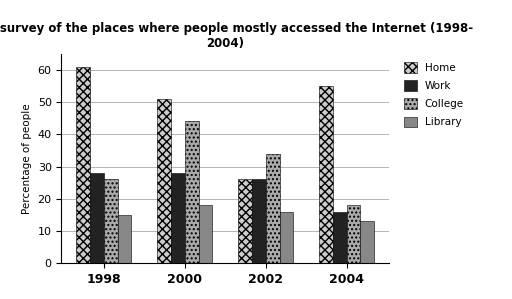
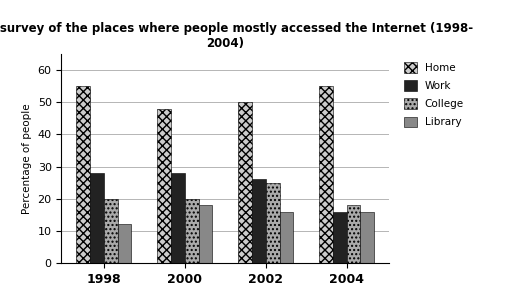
Home/1998: 61 -> 55
College/1998: 26 -> 20
Library/1998: 15 -> 12
Home/2000: 51 -> 48
College/2000: 44 -> 20
Home/2002: 26 -> 50
College/2002: 34 -> 25
Library/2004: 13 -> 16
